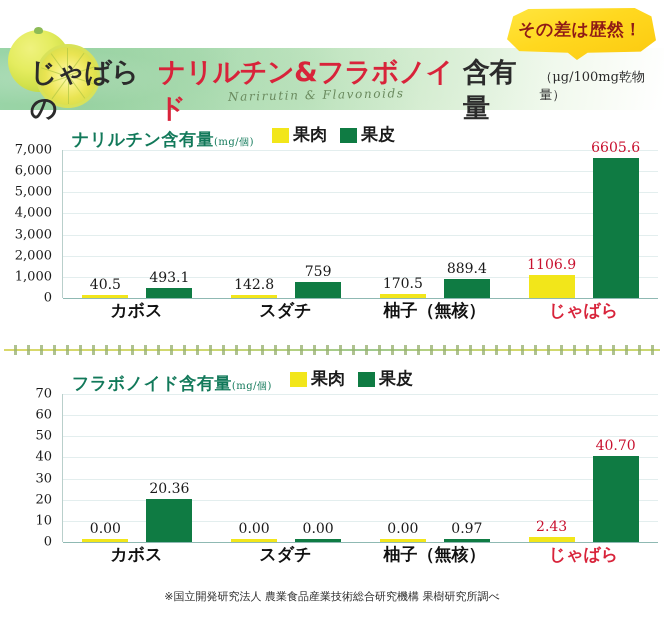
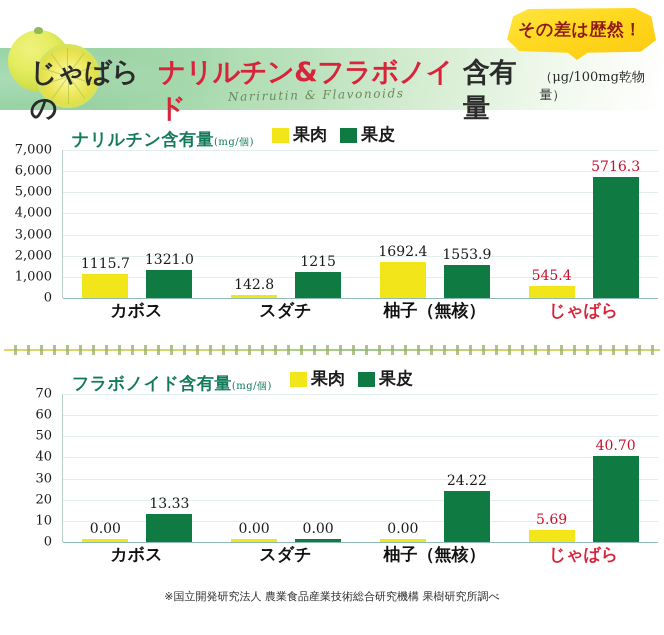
ナリルチン含有量/果肉/カボス: 40.5 -> 1115.7
ナリルチン含有量/果皮/カボス: 493.1 -> 1321.0
ナリルチン含有量/果皮/スダチ: 759 -> 1215
ナリルチン含有量/果肉/柚子（無核）: 170.5 -> 1692.4
ナリルチン含有量/果皮/柚子（無核）: 889.4 -> 1553.9
ナリルチン含有量/果肉/じゃばら: 1106.9 -> 545.4
ナリルチン含有量/果皮/じゃばら: 6605.6 -> 5716.3
フラボノイド含有量/果皮/カボス: 20.36 -> 13.33
フラボノイド含有量/果皮/柚子（無核）: 0.97 -> 24.22
フラボノイド含有量/果肉/じゃばら: 2.43 -> 5.69
